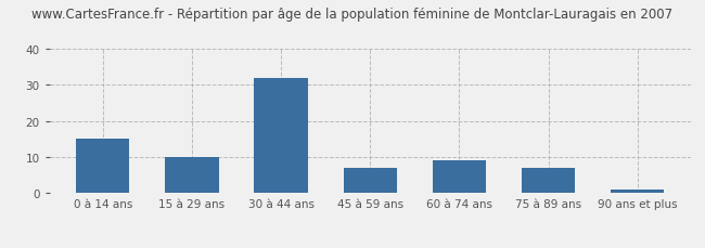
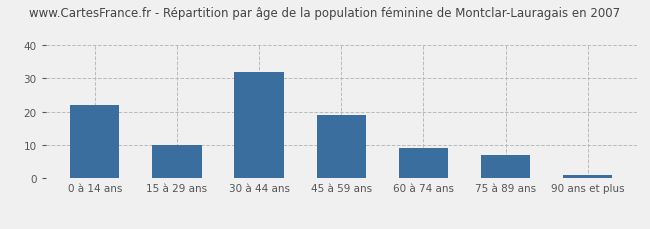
0 à 14 ans: 15 -> 22
45 à 59 ans: 7 -> 19
